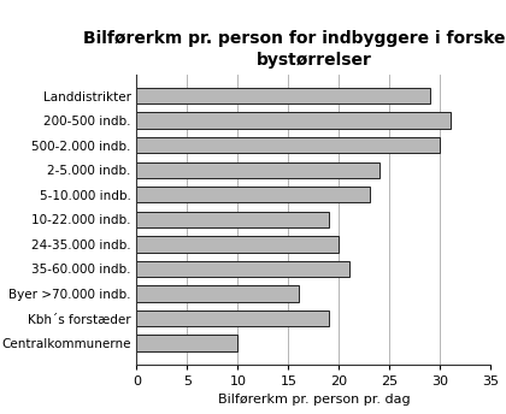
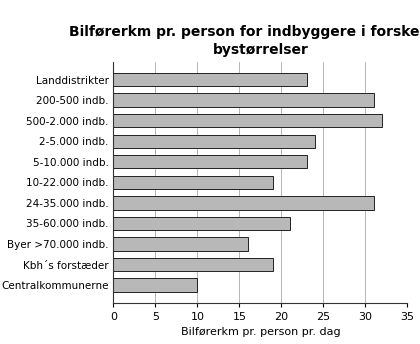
Landdistrikter: 29 -> 23
500-2.000 indb.: 30 -> 32
24-35.000 indb.: 20 -> 31
